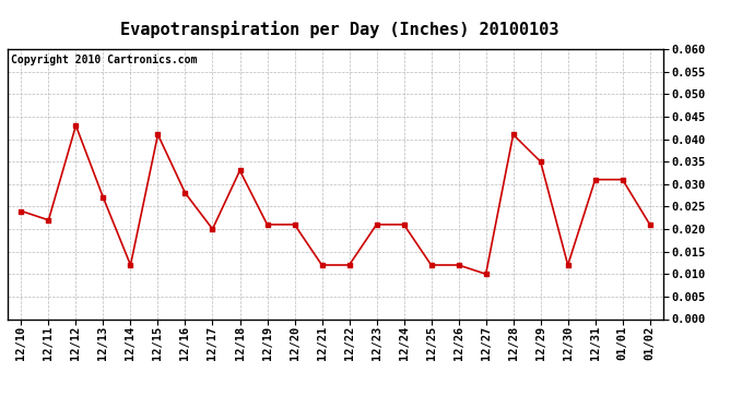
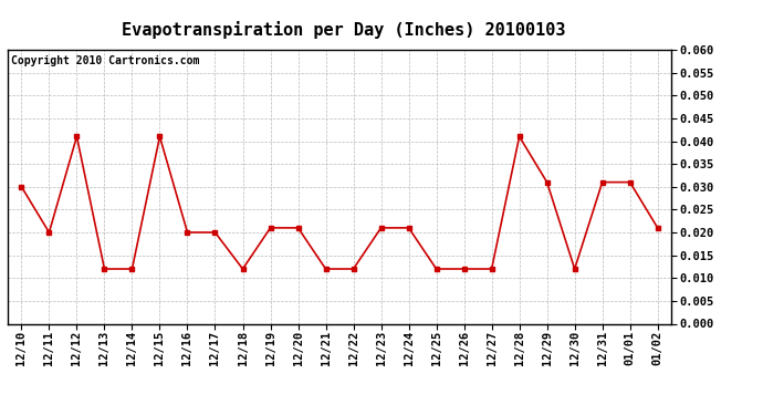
12/10: 0.024 -> 0.030
12/11: 0.022 -> 0.020
12/12: 0.043 -> 0.041
12/13: 0.027 -> 0.012
12/16: 0.028 -> 0.020
12/18: 0.033 -> 0.012
12/27: 0.010 -> 0.012
12/29: 0.035 -> 0.031
